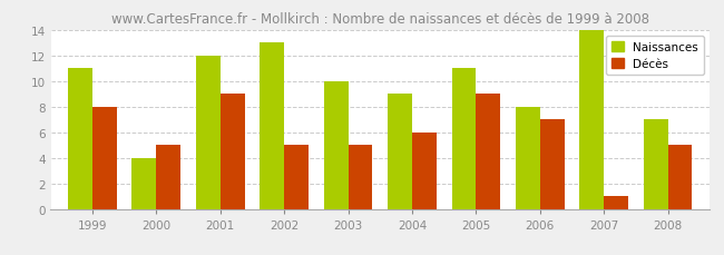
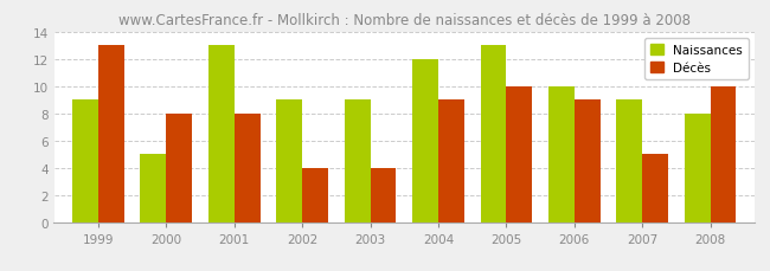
Naissances/1999: 11 -> 9
Décès/1999: 8 -> 13
Naissances/2000: 4 -> 5
Décès/2000: 5 -> 8
Naissances/2001: 12 -> 13
Décès/2001: 9 -> 8
Naissances/2002: 13 -> 9
Décès/2002: 5 -> 4
Naissances/2003: 10 -> 9
Décès/2003: 5 -> 4
Naissances/2004: 9 -> 12
Décès/2004: 6 -> 9
Naissances/2005: 11 -> 13
Décès/2005: 9 -> 10
Naissances/2006: 8 -> 10
Décès/2006: 7 -> 9
Naissances/2007: 14 -> 9
Décès/2007: 1 -> 5
Naissances/2008: 7 -> 8
Décès/2008: 5 -> 10
